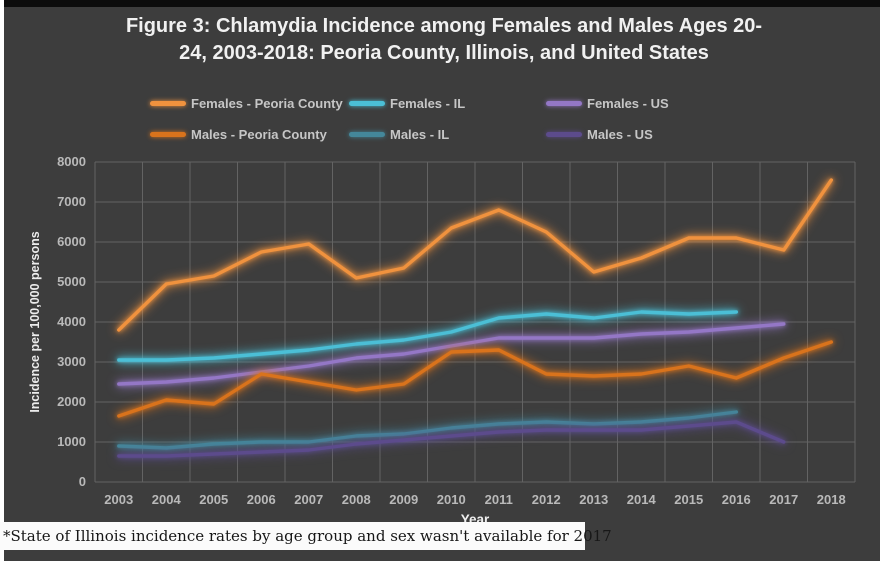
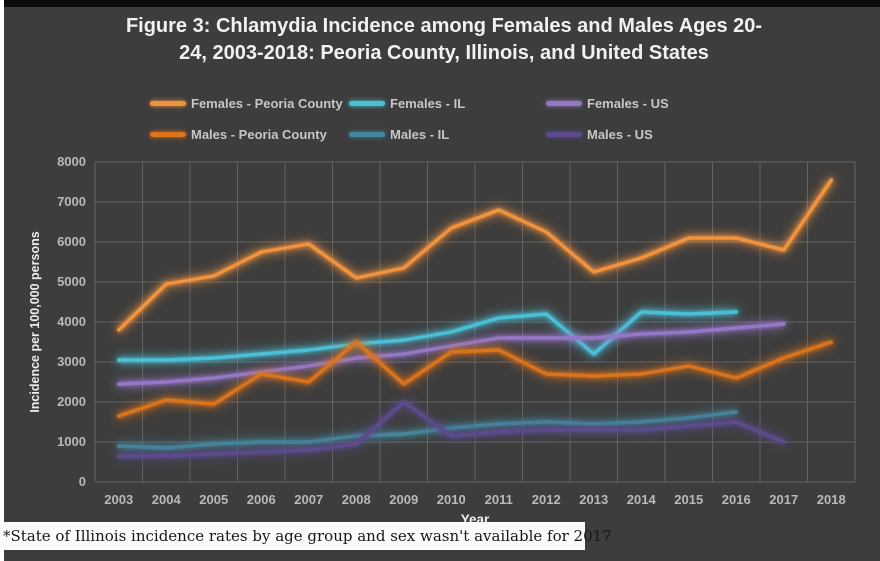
Males - Peoria County/2008: 2300 -> 3500
Males - US/2009: 1000 -> 2000
Females - IL/2013: 4100 -> 3200
